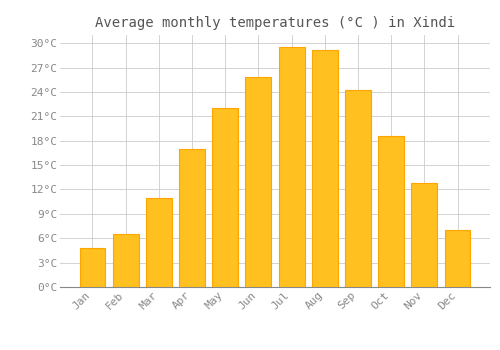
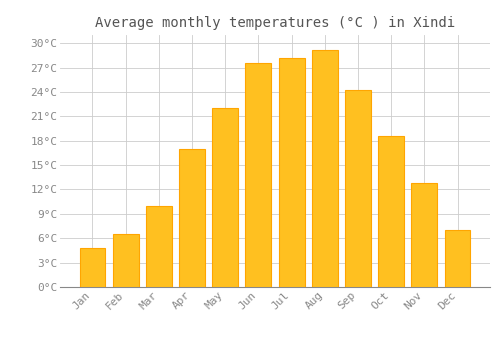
Mar: 11.0°C -> 10.0°C
Jun: 25.8°C -> 27.6°C
Jul: 29.5°C -> 28.2°C
